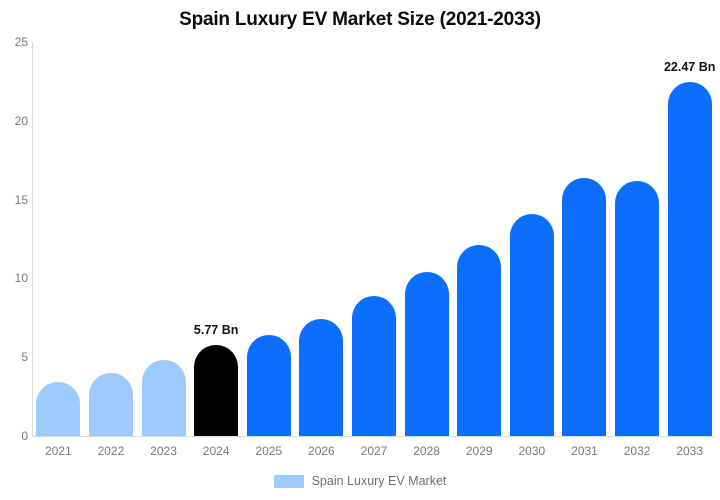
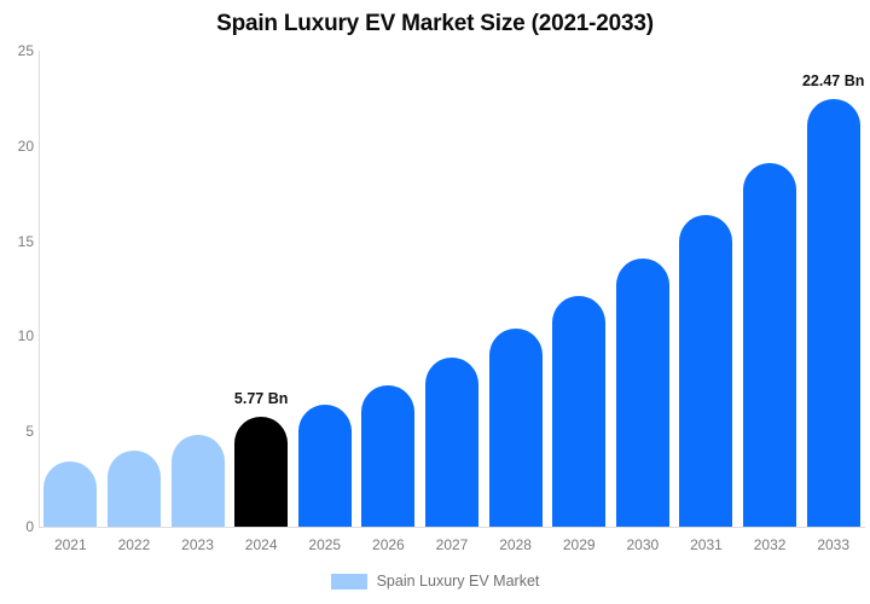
2032: 16.2 -> 19.1
